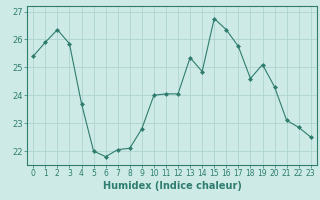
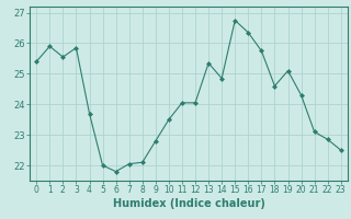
2: 26.35 -> 25.55
10: 24.00 -> 23.50
